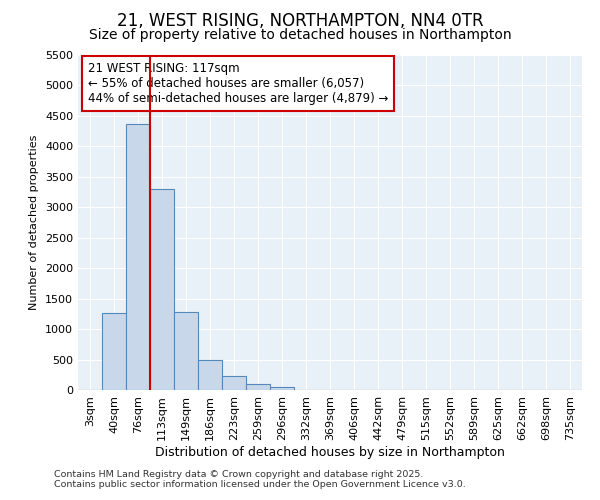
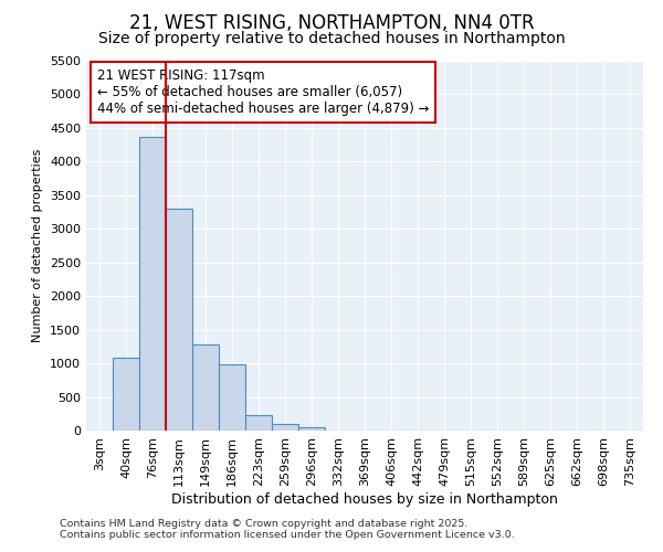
40sqm: 1270 -> 1080
186sqm: 500 -> 980
